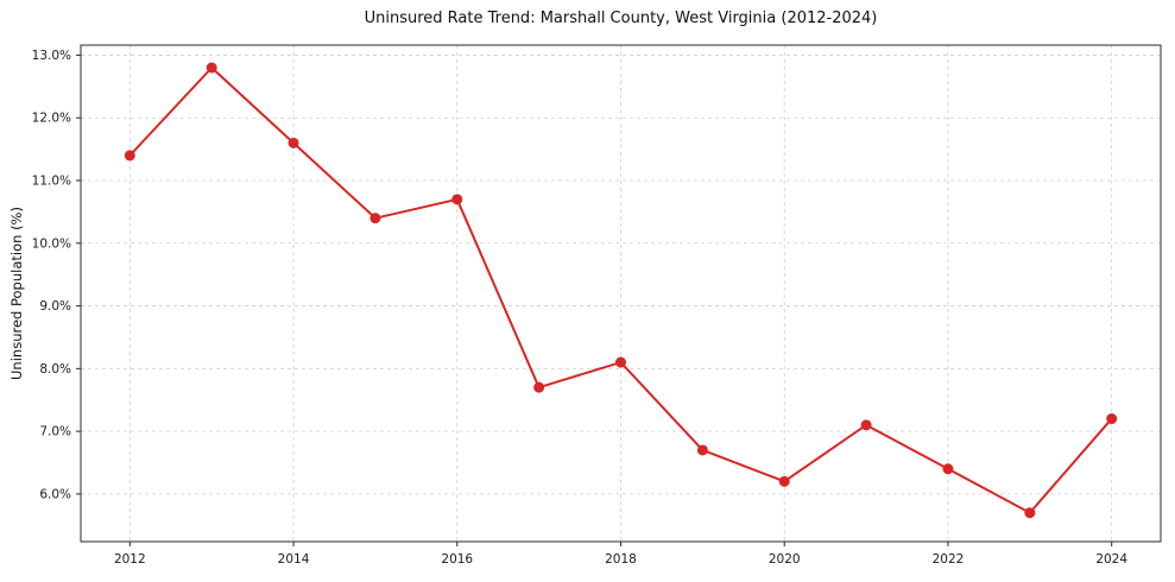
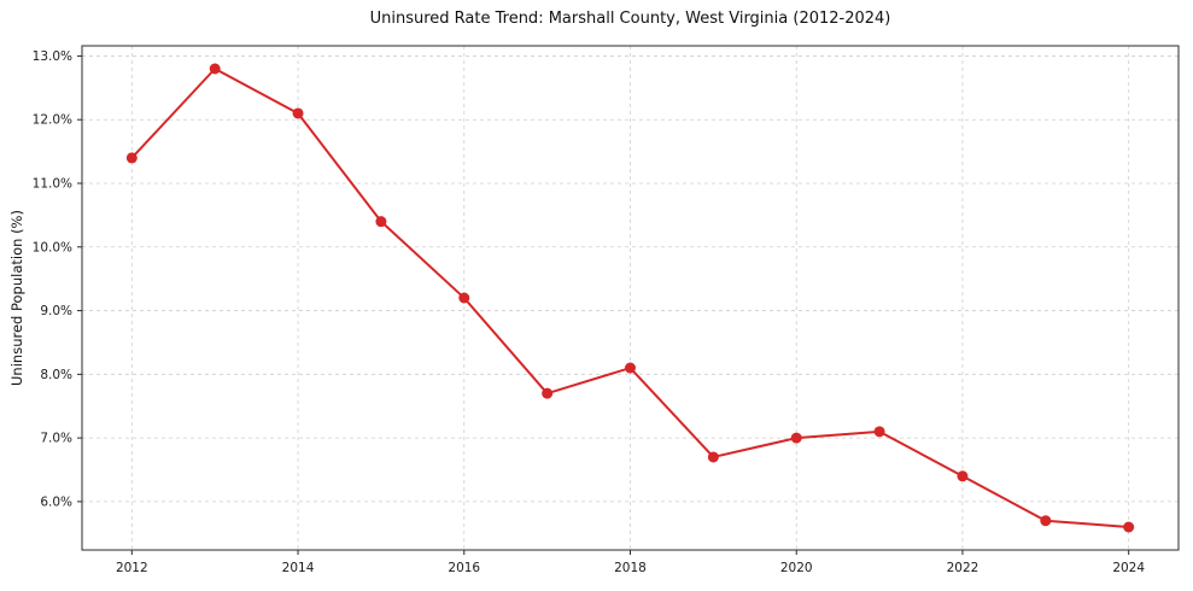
2014: 11.6% -> 12.1%
2016: 10.7% -> 9.2%
2020: 6.2% -> 7.0%
2024: 7.2% -> 5.6%
